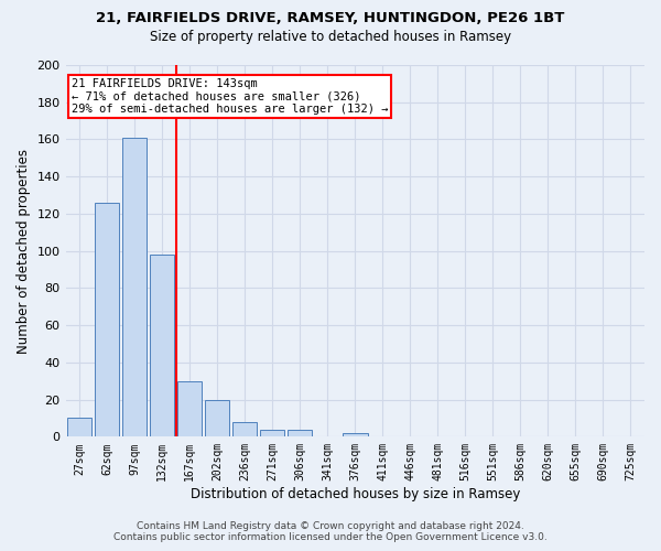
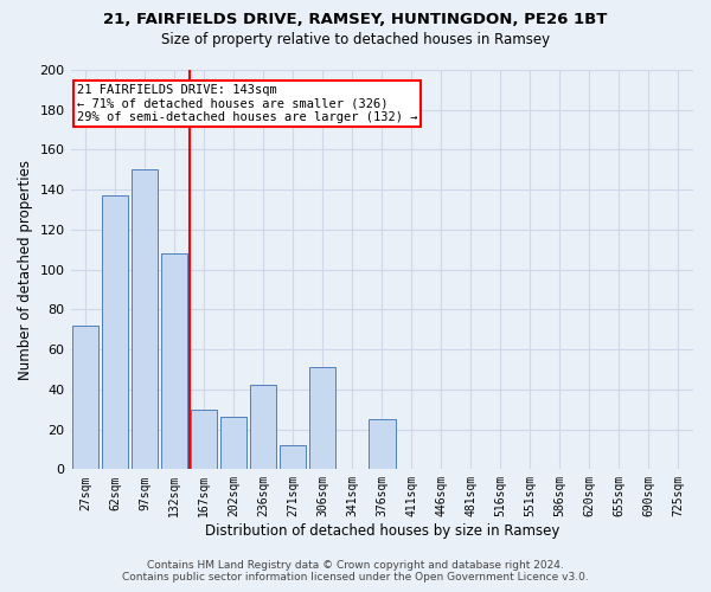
27sqm: 10 -> 72
62sqm: 126 -> 137
97sqm: 161 -> 150
132sqm: 98 -> 108
202sqm: 20 -> 26
236sqm: 8 -> 42
271sqm: 4 -> 12
306sqm: 4 -> 51
376sqm: 2 -> 25
